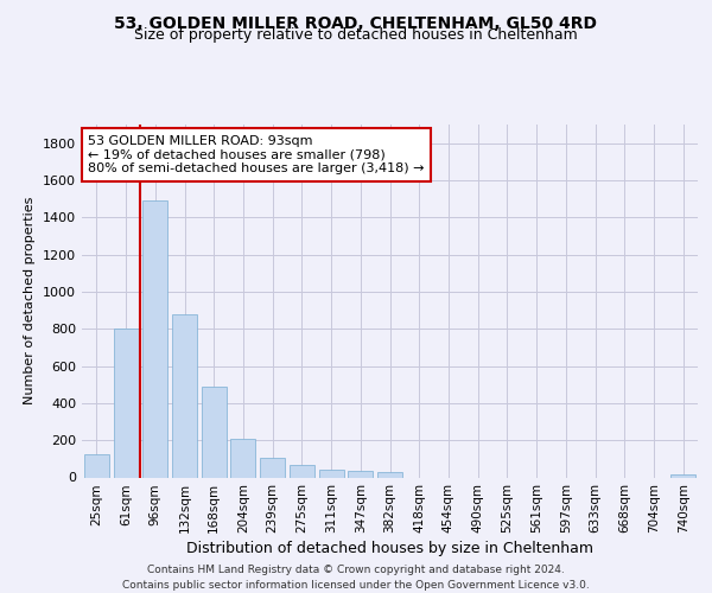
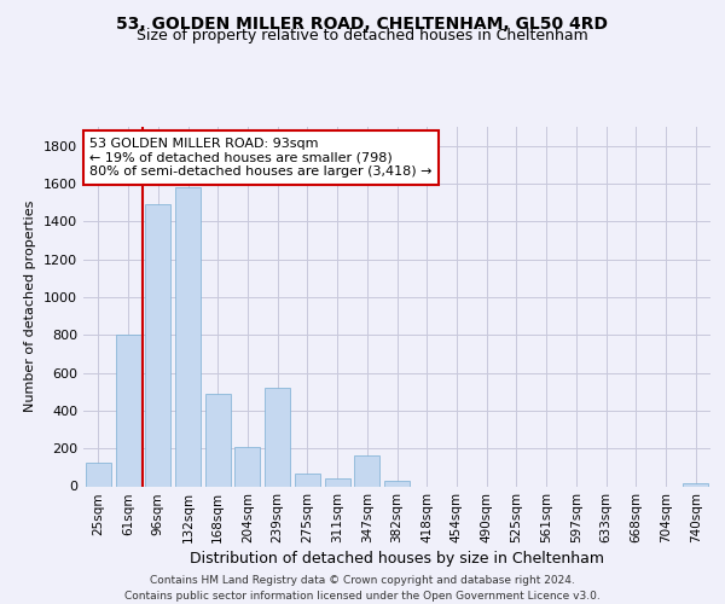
132sqm: 880 -> 1580
239sqm: 100 -> 520
347sqm: 40 -> 160
